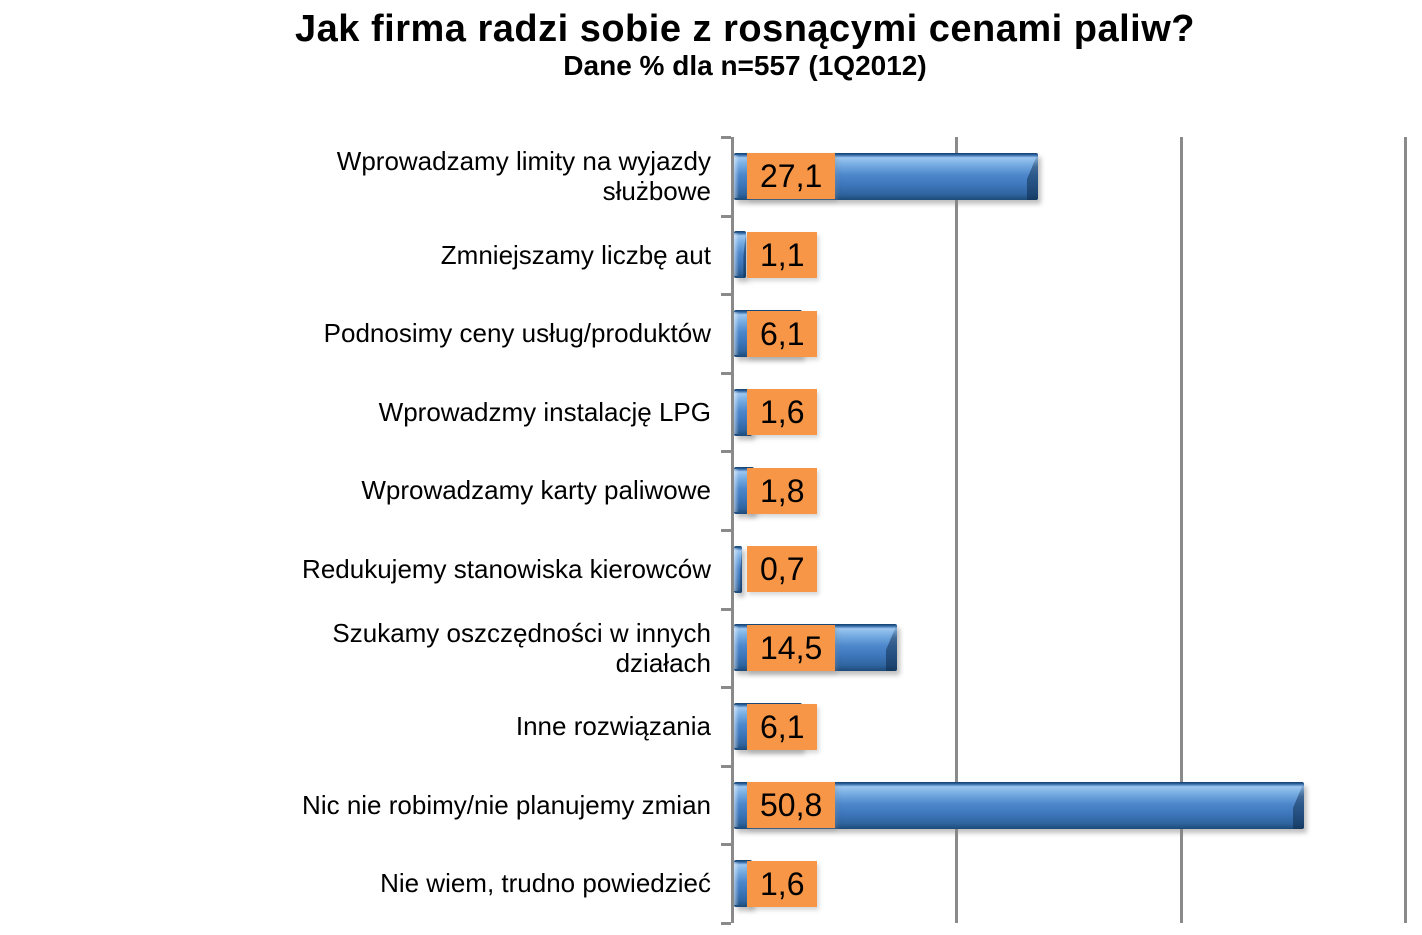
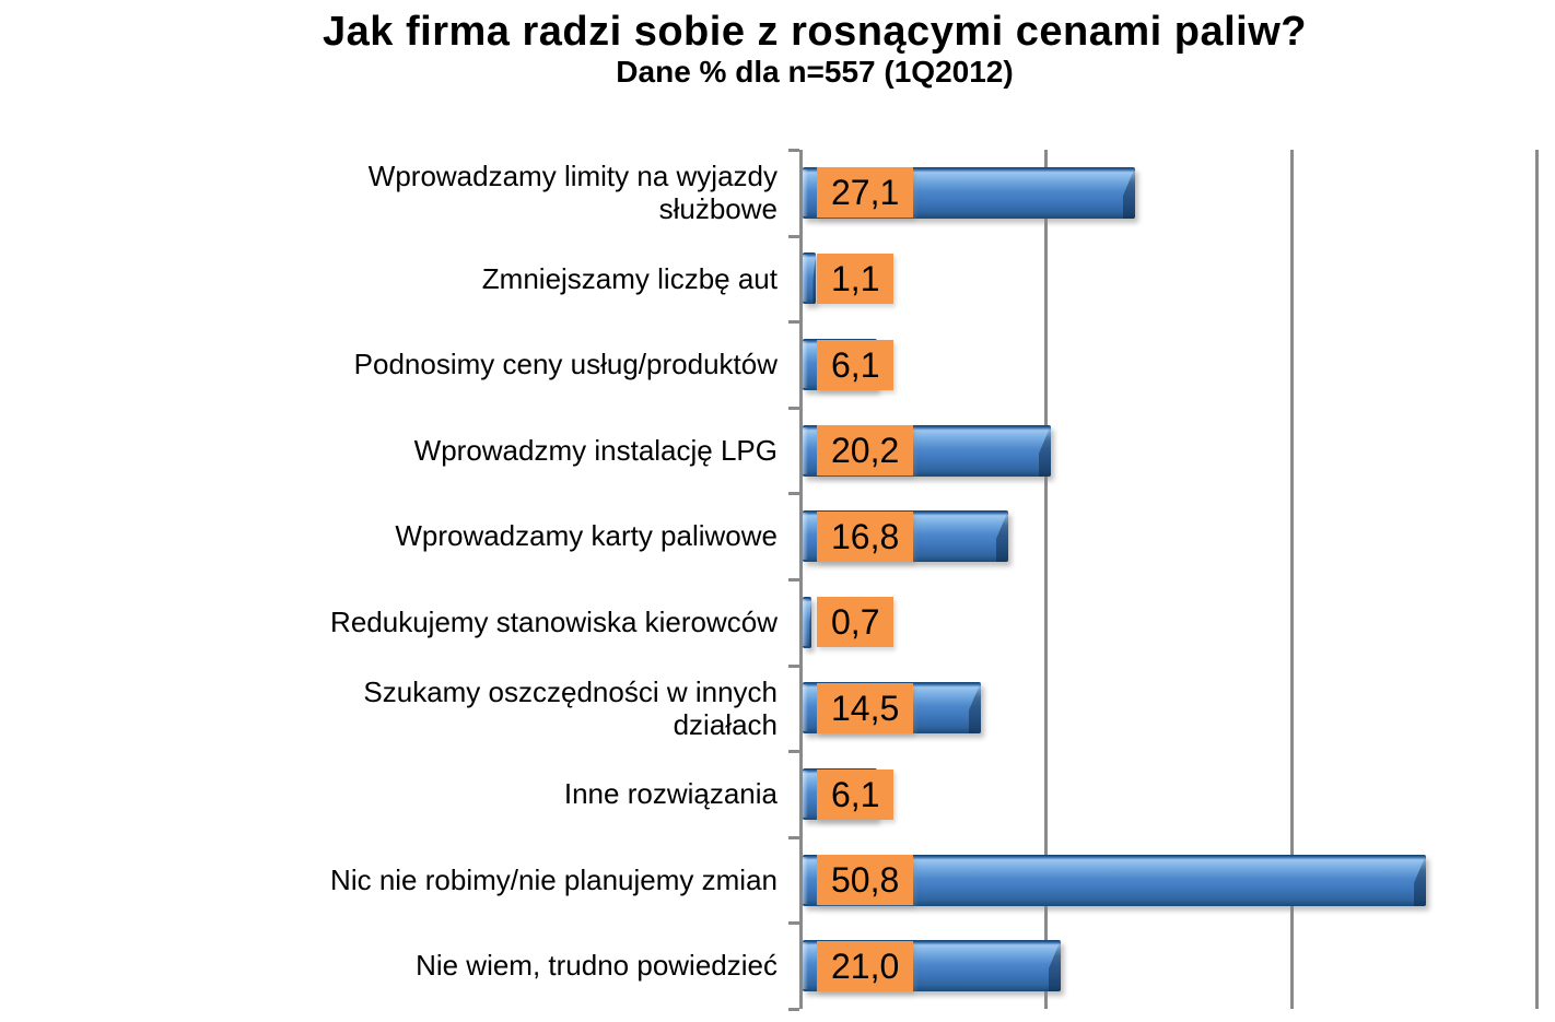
Wprowadzmy instalację LPG: 1,6 -> 20,2
Wprowadzamy karty paliwowe: 1,8 -> 16,8
Nie wiem, trudno powiedzieć: 1,6 -> 21,0
